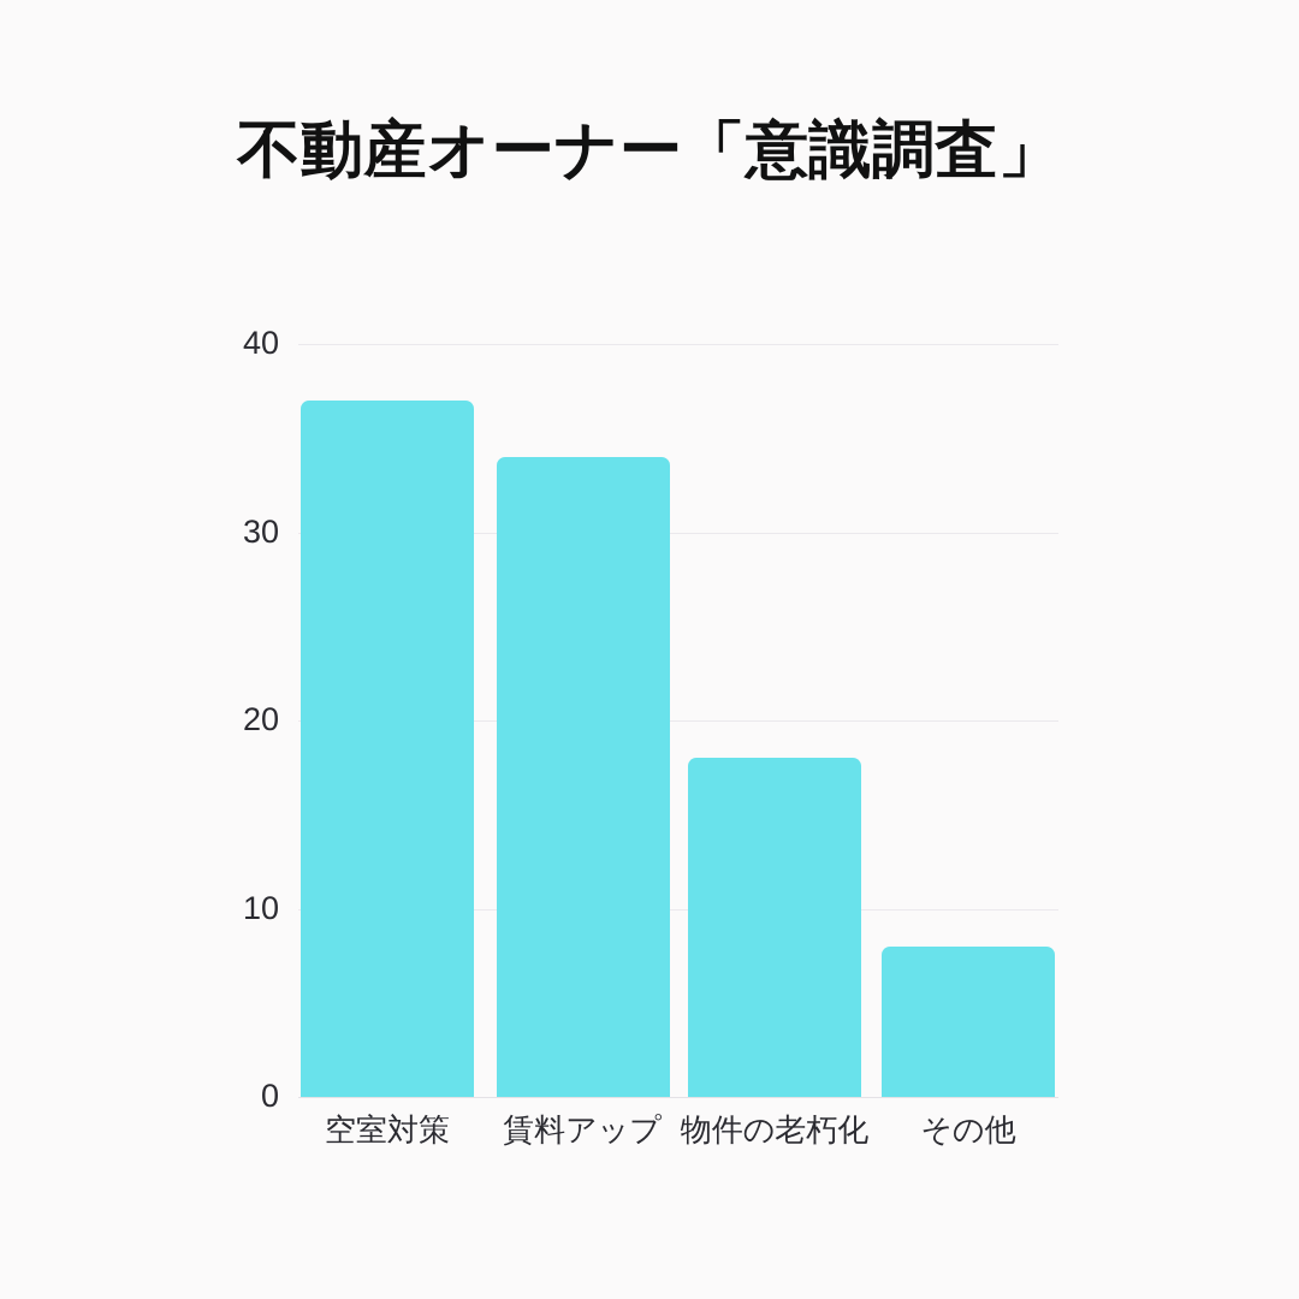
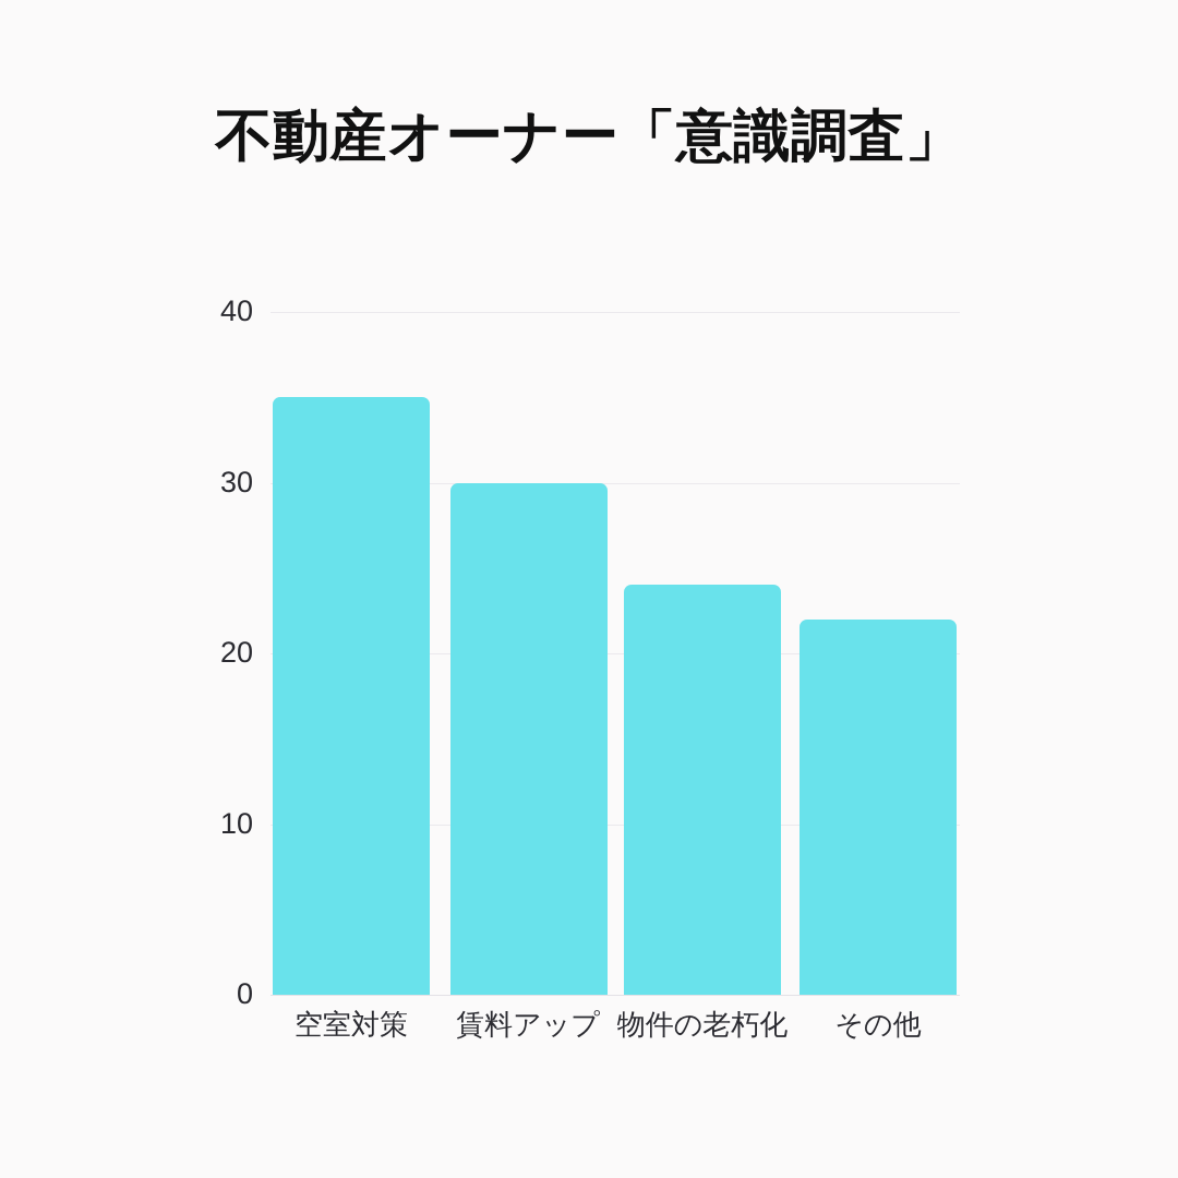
空室対策: 37 -> 35
賃料アップ: 34 -> 30
物件の老朽化: 18 -> 24
その他: 8 -> 22
